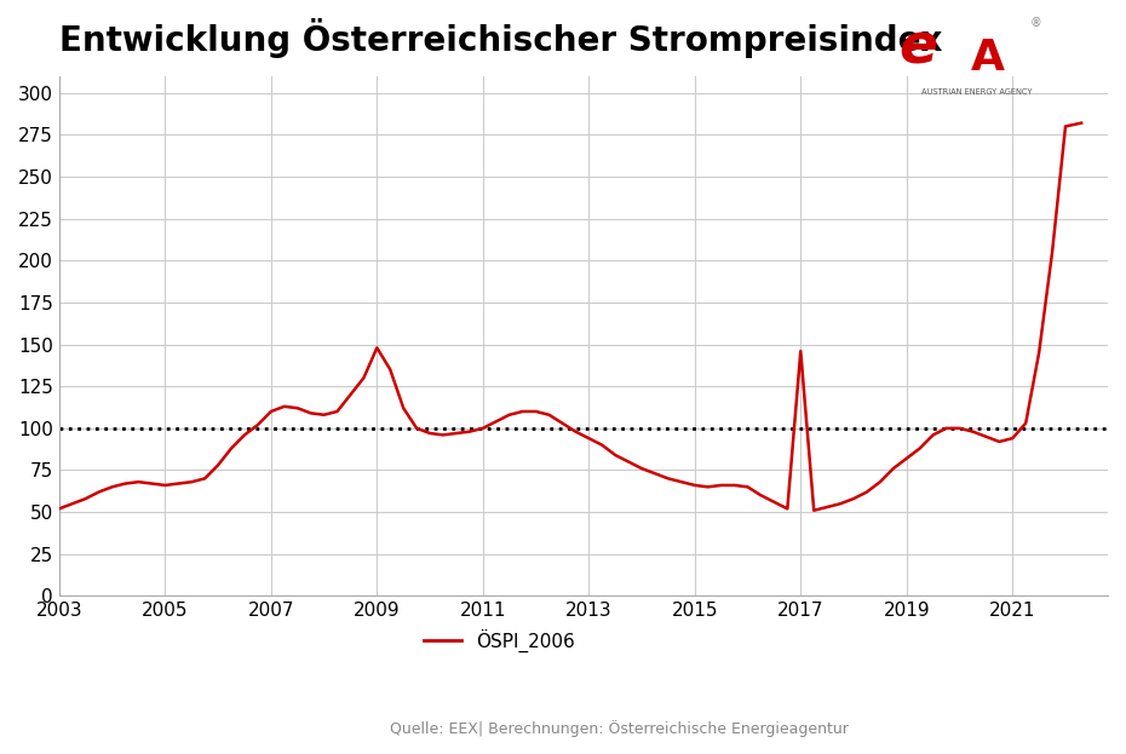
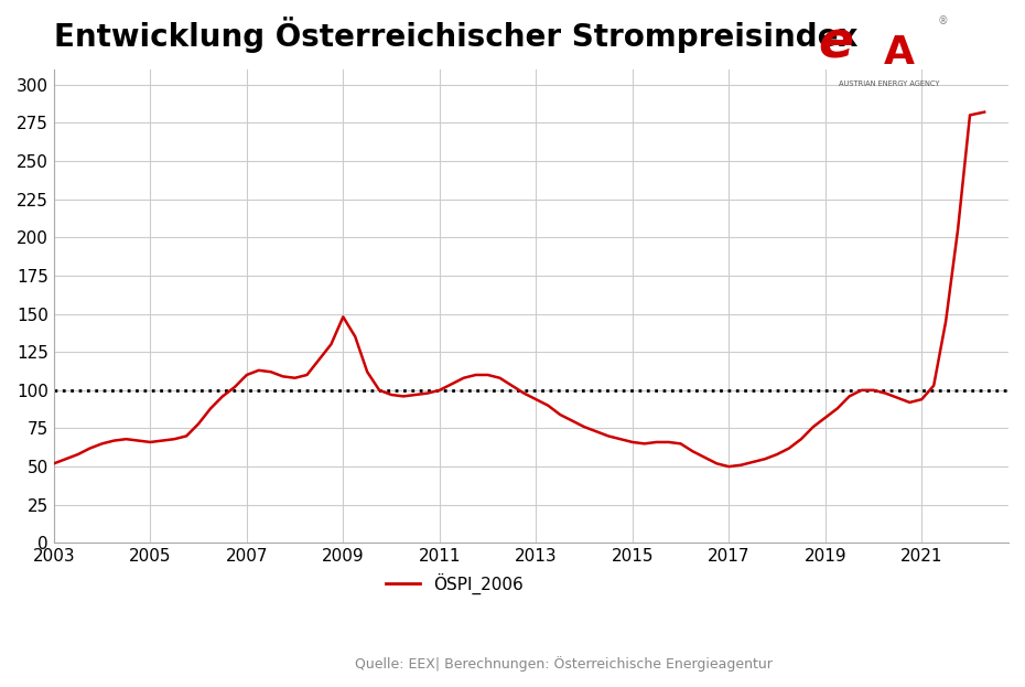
2017: 146 -> 50
